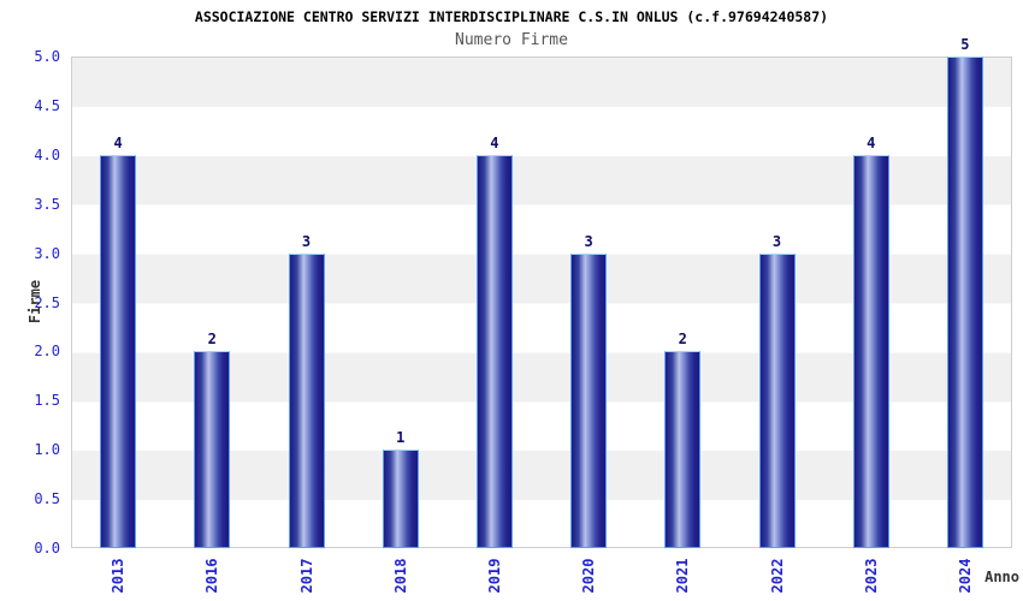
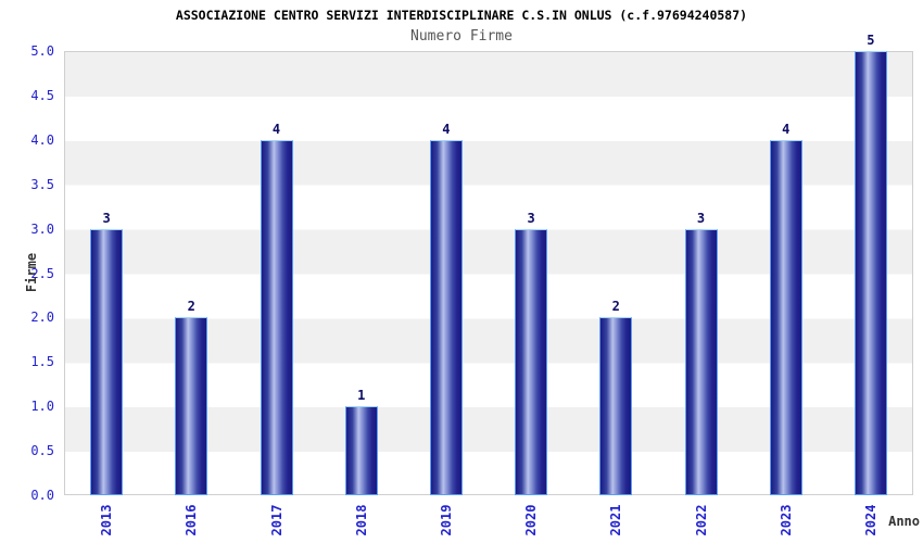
2013: 4 -> 3
2017: 3 -> 4
